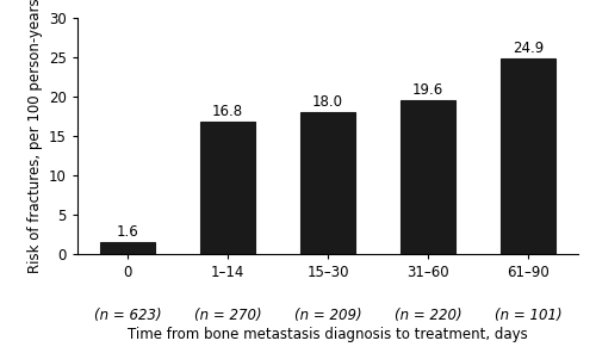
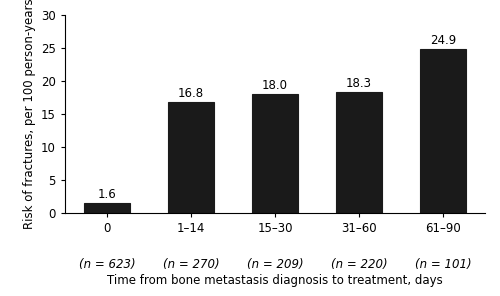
31–60: 19.6 -> 18.3
